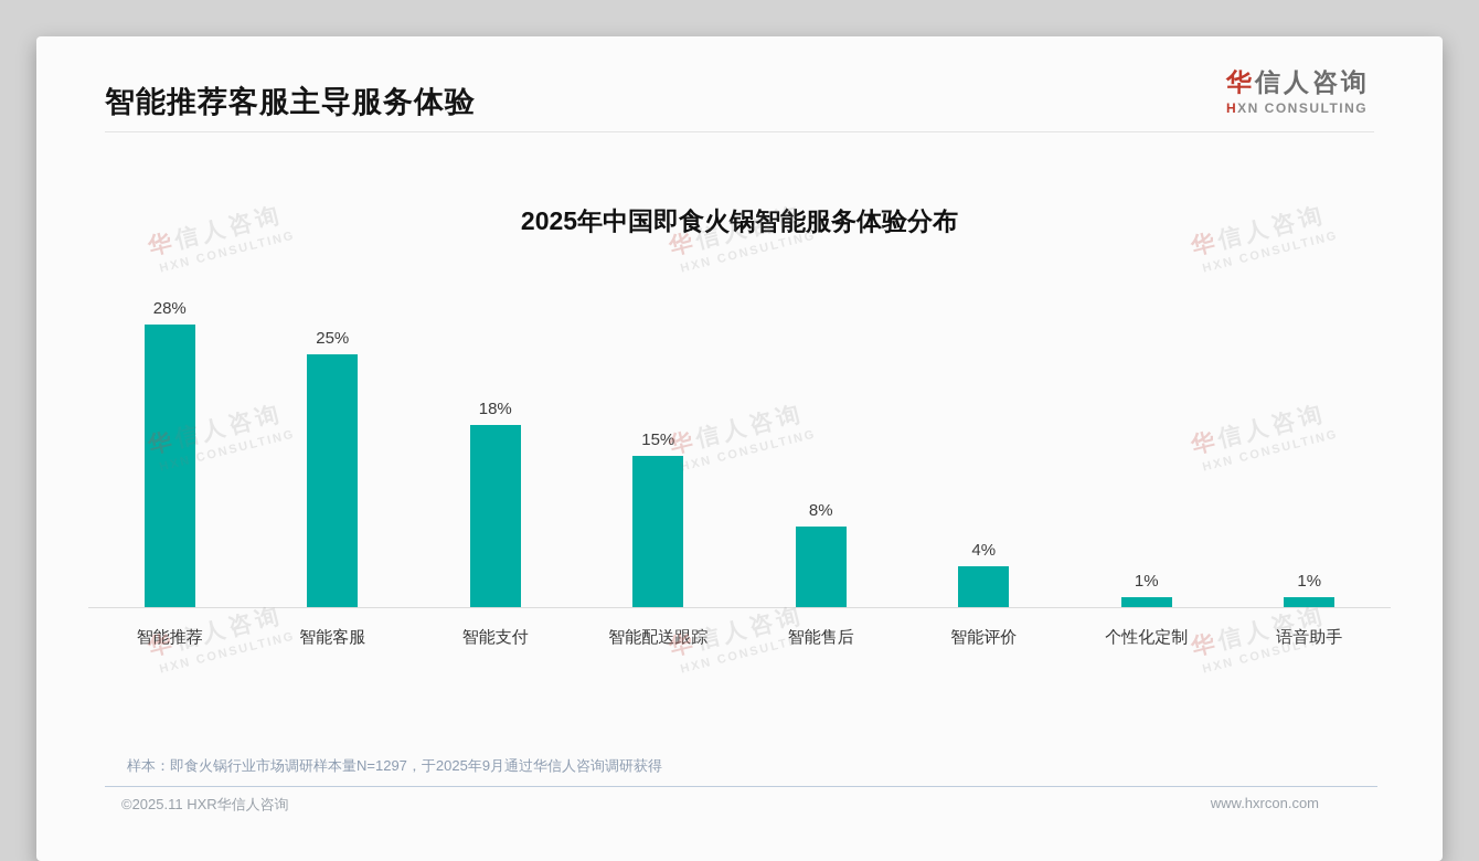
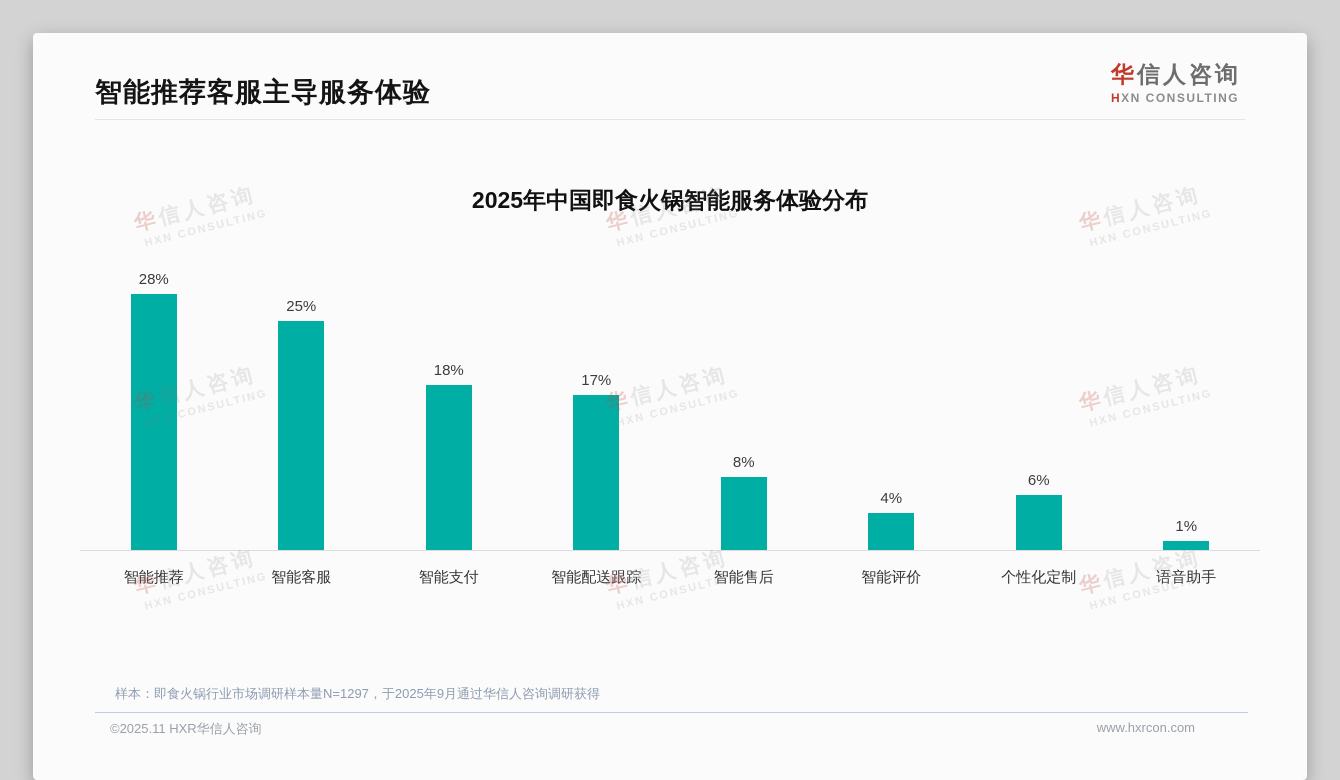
智能配送跟踪: 15% -> 17%
个性化定制: 1% -> 6%
